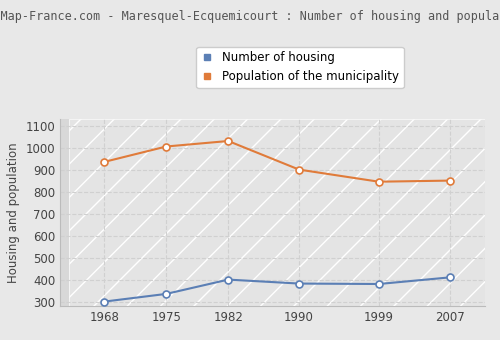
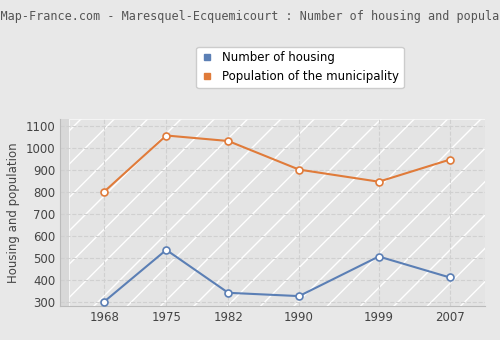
Population of the municipality/1968: 935 -> 800
Number of housing/1975: 335 -> 535
Population of the municipality/1975: 1005 -> 1055
Number of housing/1982: 400 -> 340
Number of housing/1990: 382 -> 325
Number of housing/1999: 380 -> 505
Population of the municipality/2007: 850 -> 945
